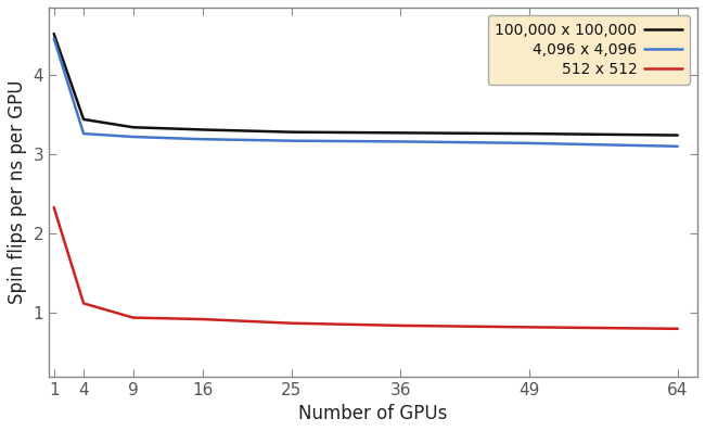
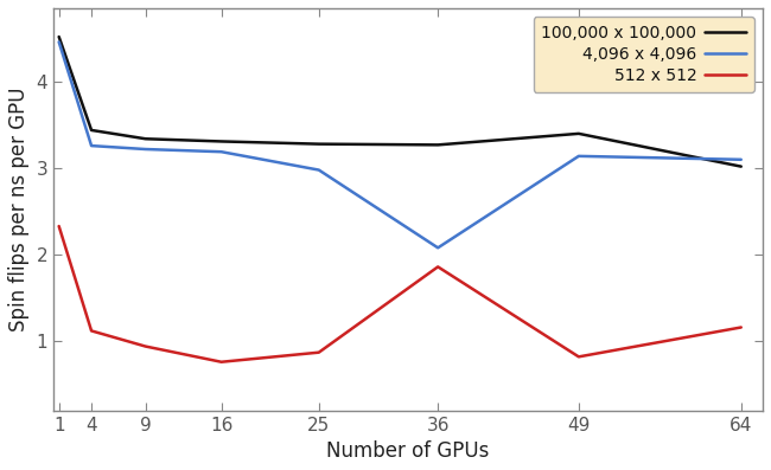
512 x 512/16: 0.92 -> 0.76
4,096 x 4,096/25: 3.17 -> 2.98
4,096 x 4,096/36: 3.16 -> 2.08
512 x 512/36: 0.84 -> 1.86
100,000 x 100,000/49: 3.26 -> 3.40
100,000 x 100,000/64: 3.24 -> 3.02
512 x 512/64: 0.80 -> 1.16
